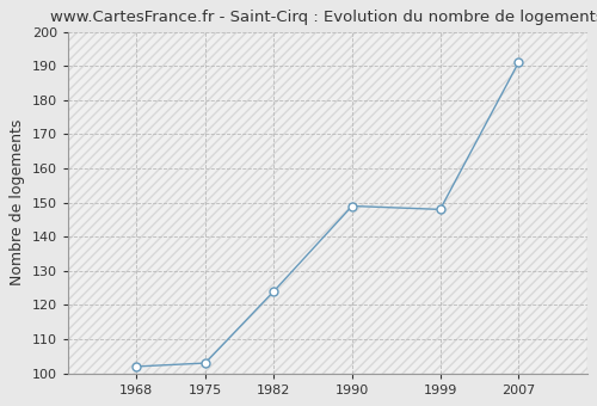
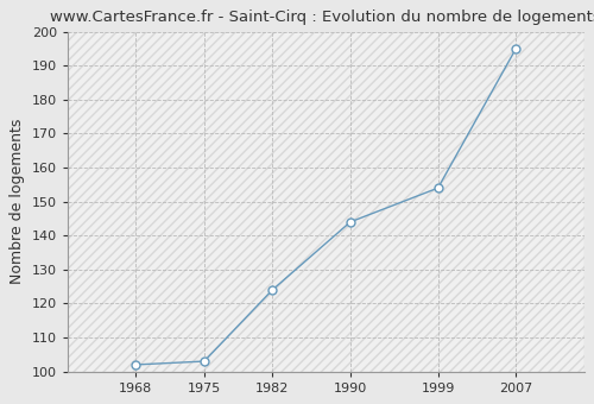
1990: 149 -> 144
1999: 148 -> 154
2007: 191 -> 195
